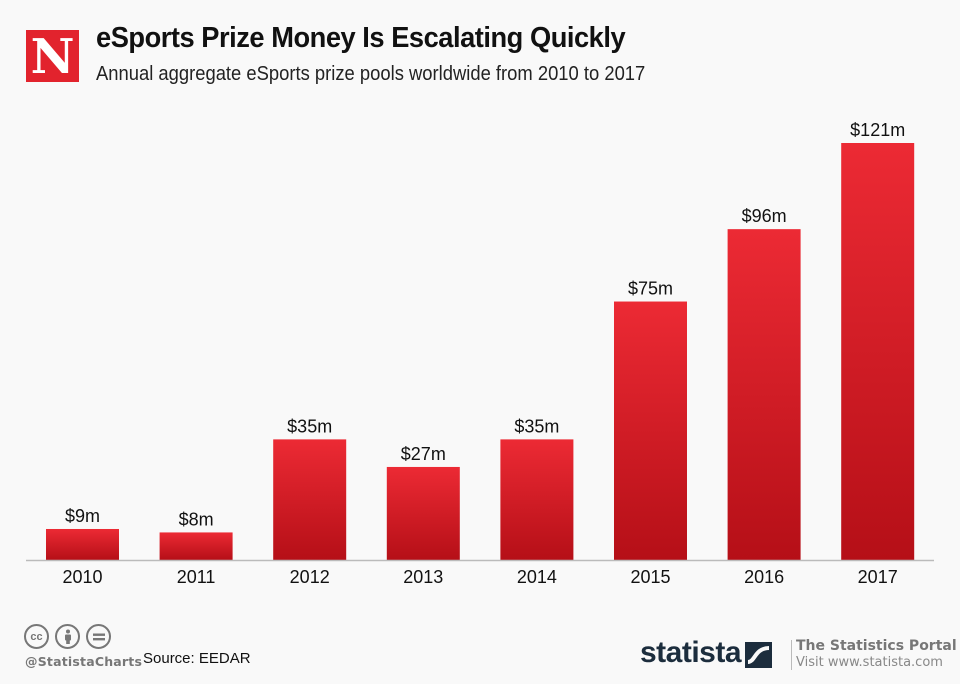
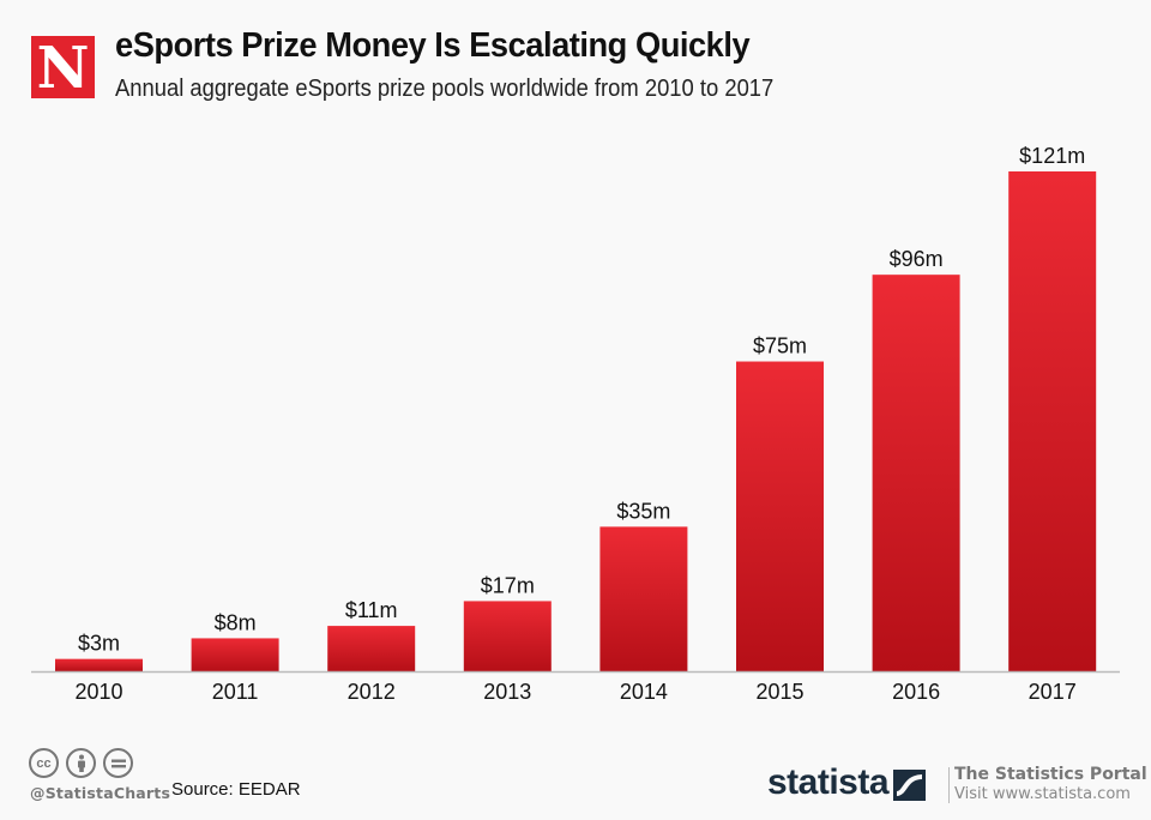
2010: $9m -> $3m
2012: $35m -> $11m
2013: $27m -> $17m
